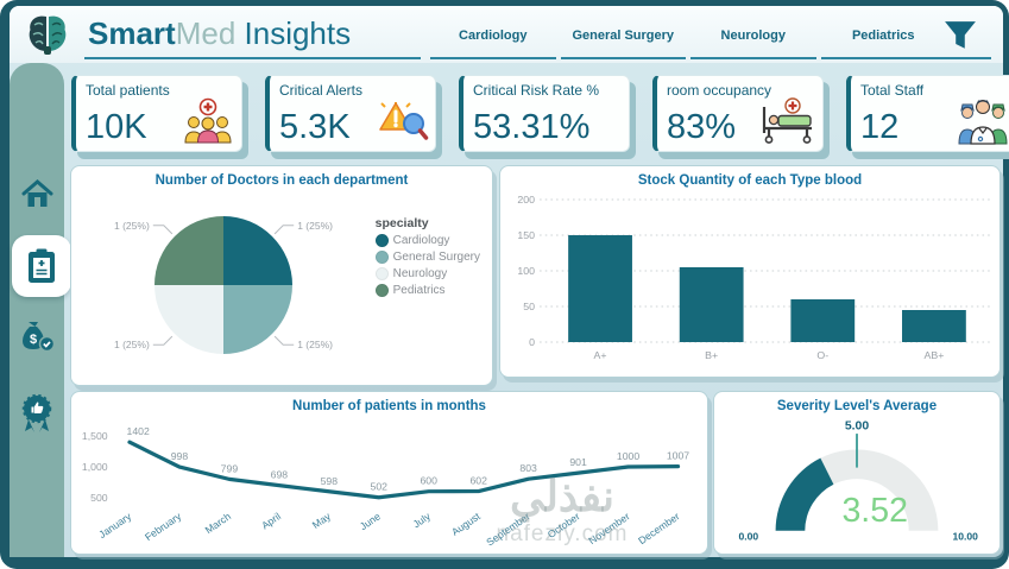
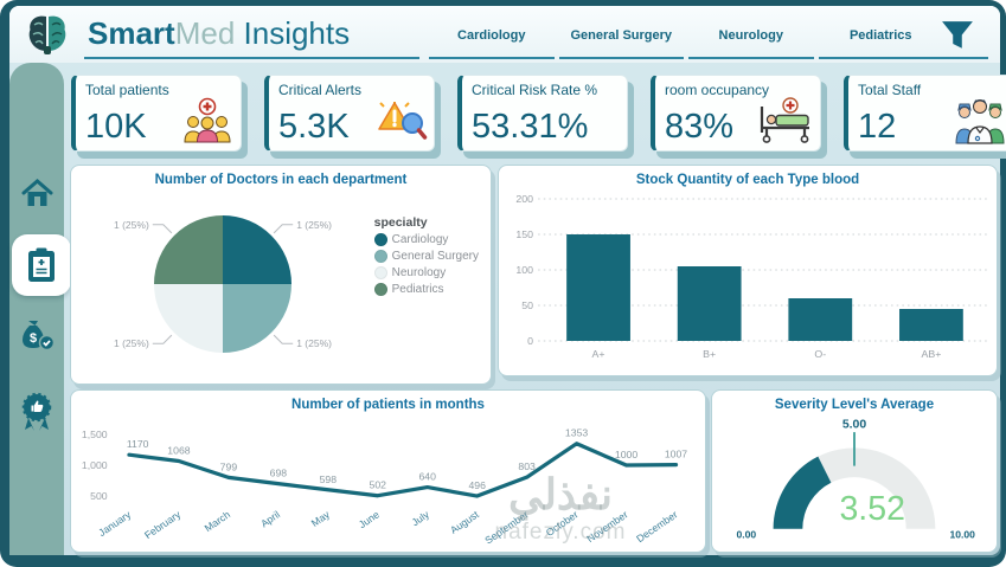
Number of patients in months/January: 1402 -> 1170
Number of patients in months/February: 998 -> 1068
Number of patients in months/July: 600 -> 640
Number of patients in months/August: 602 -> 496
Number of patients in months/October: 901 -> 1353
